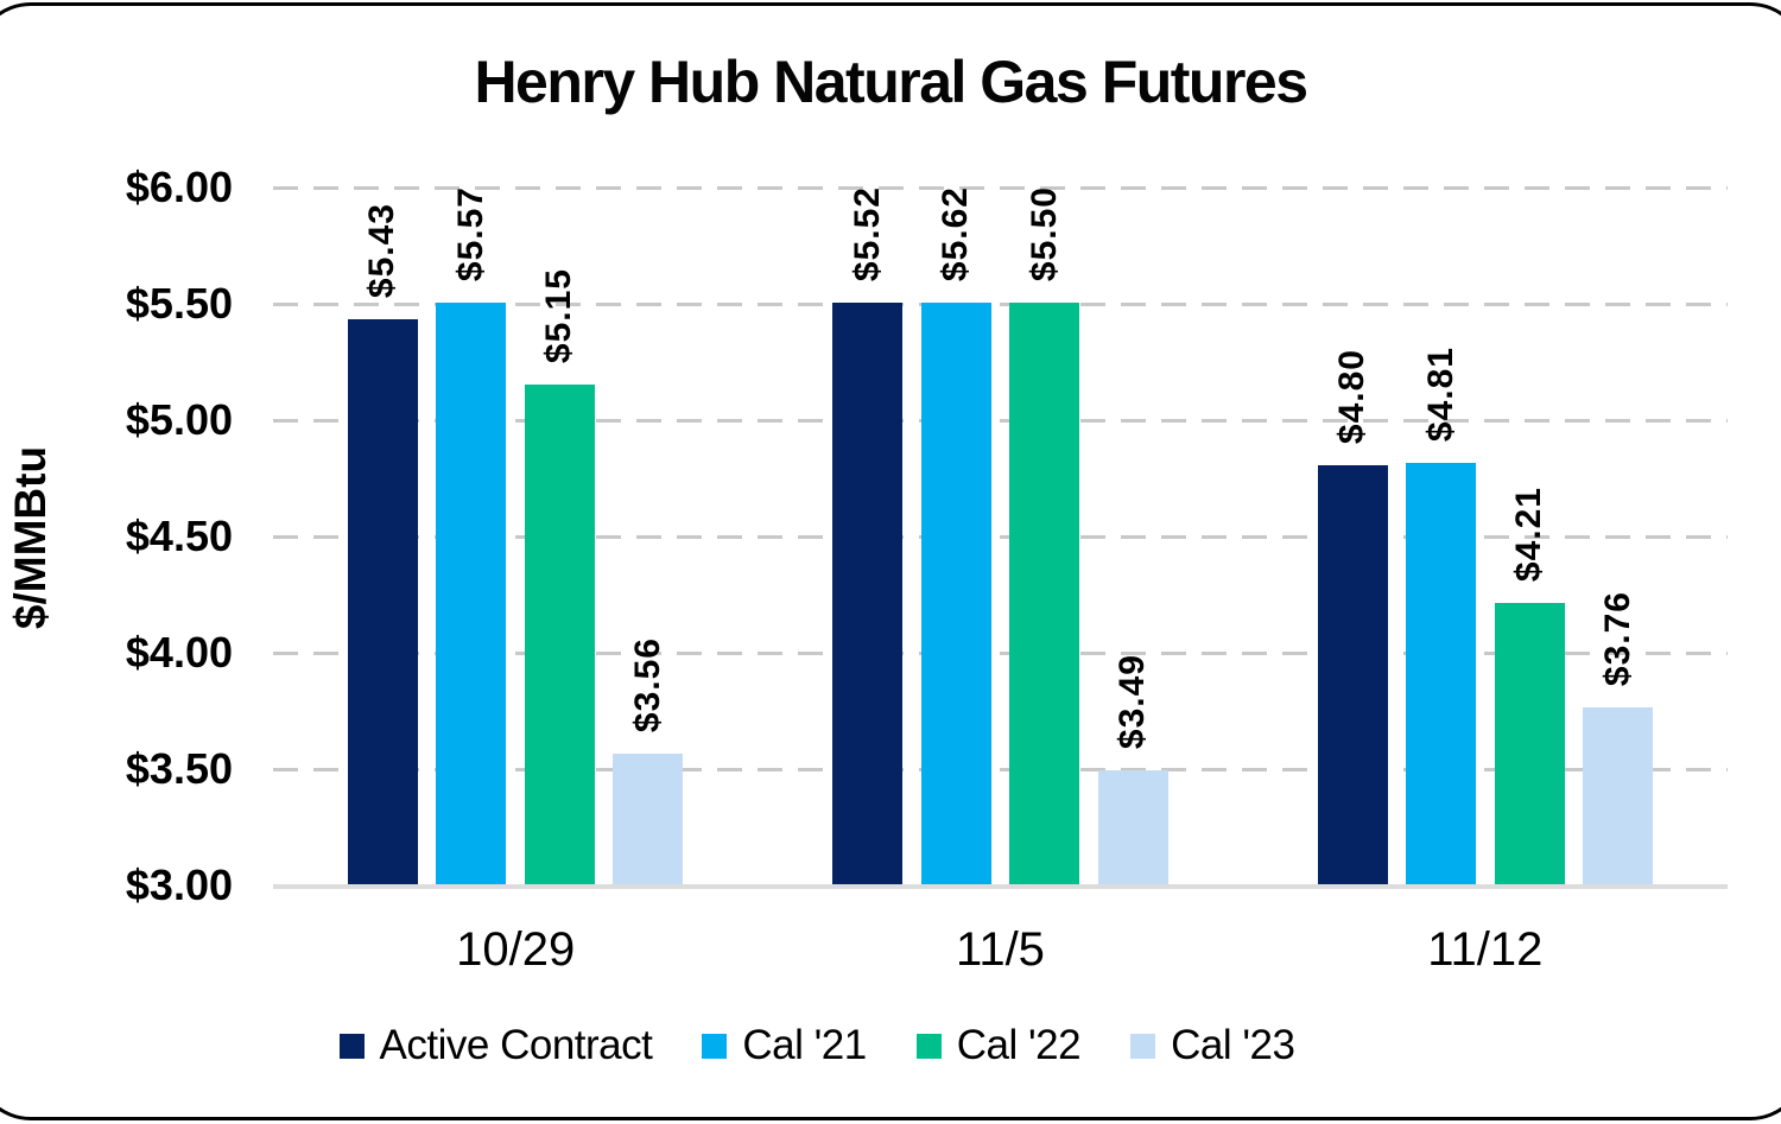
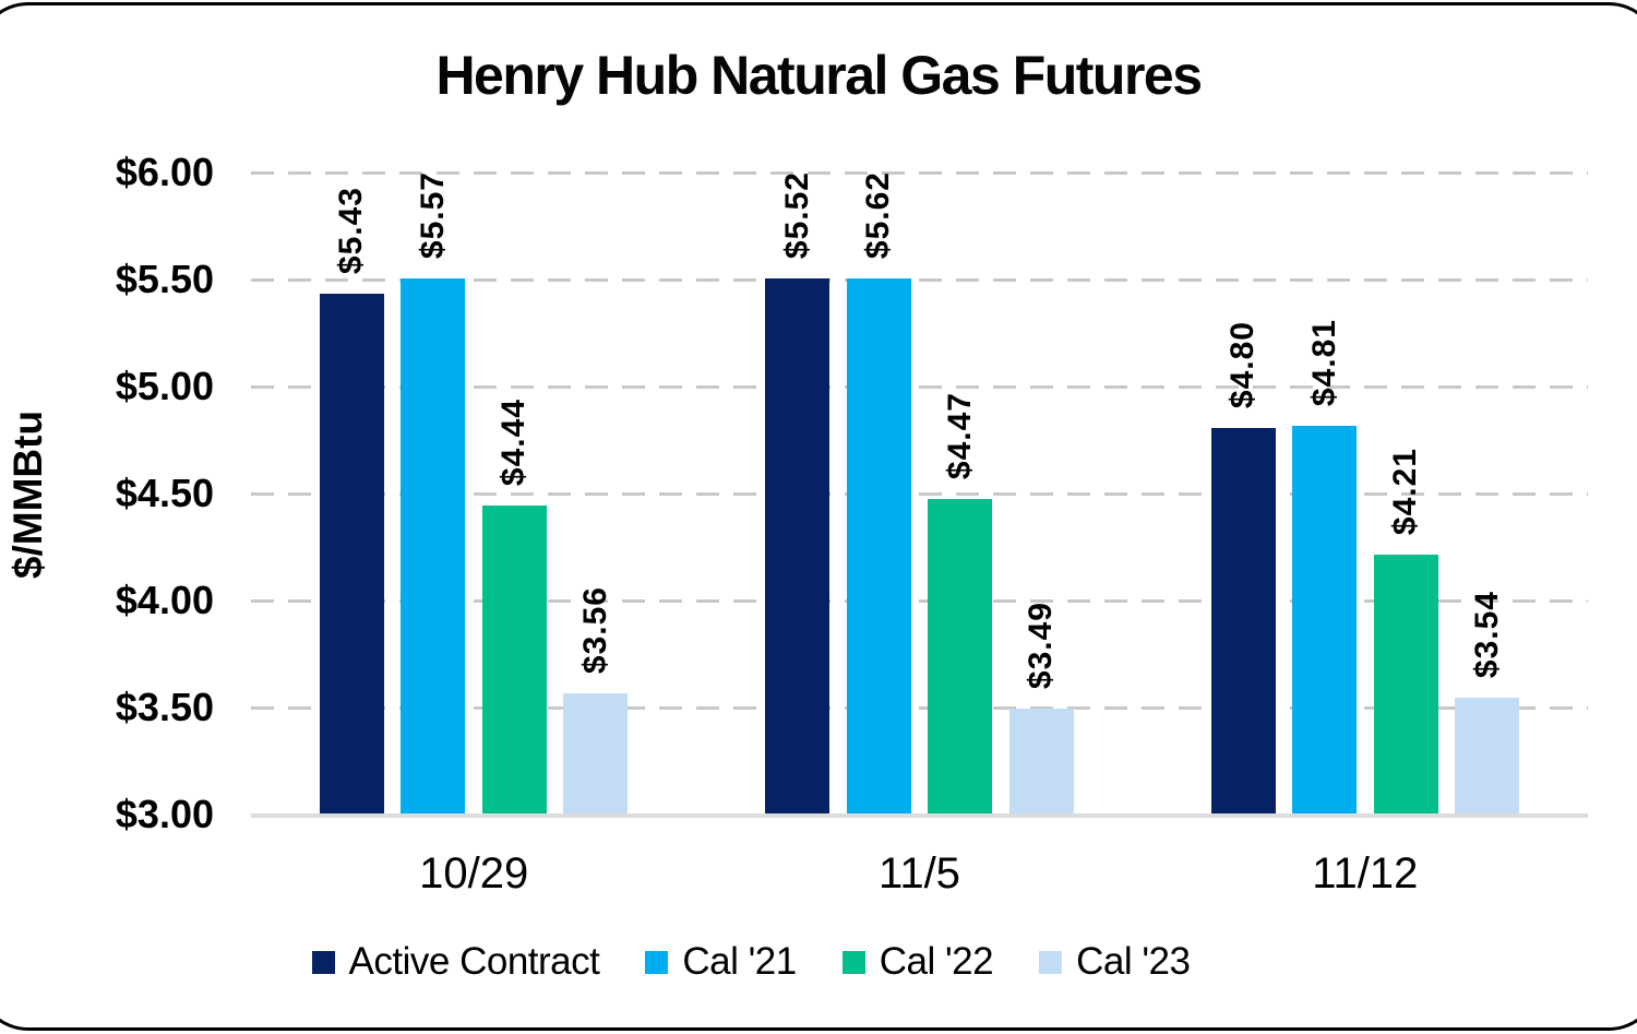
Cal '22/10/29: $5.15 -> $4.44
Cal '22/11/5: $5.50 -> $4.47
Cal '23/11/12: $3.76 -> $3.54
